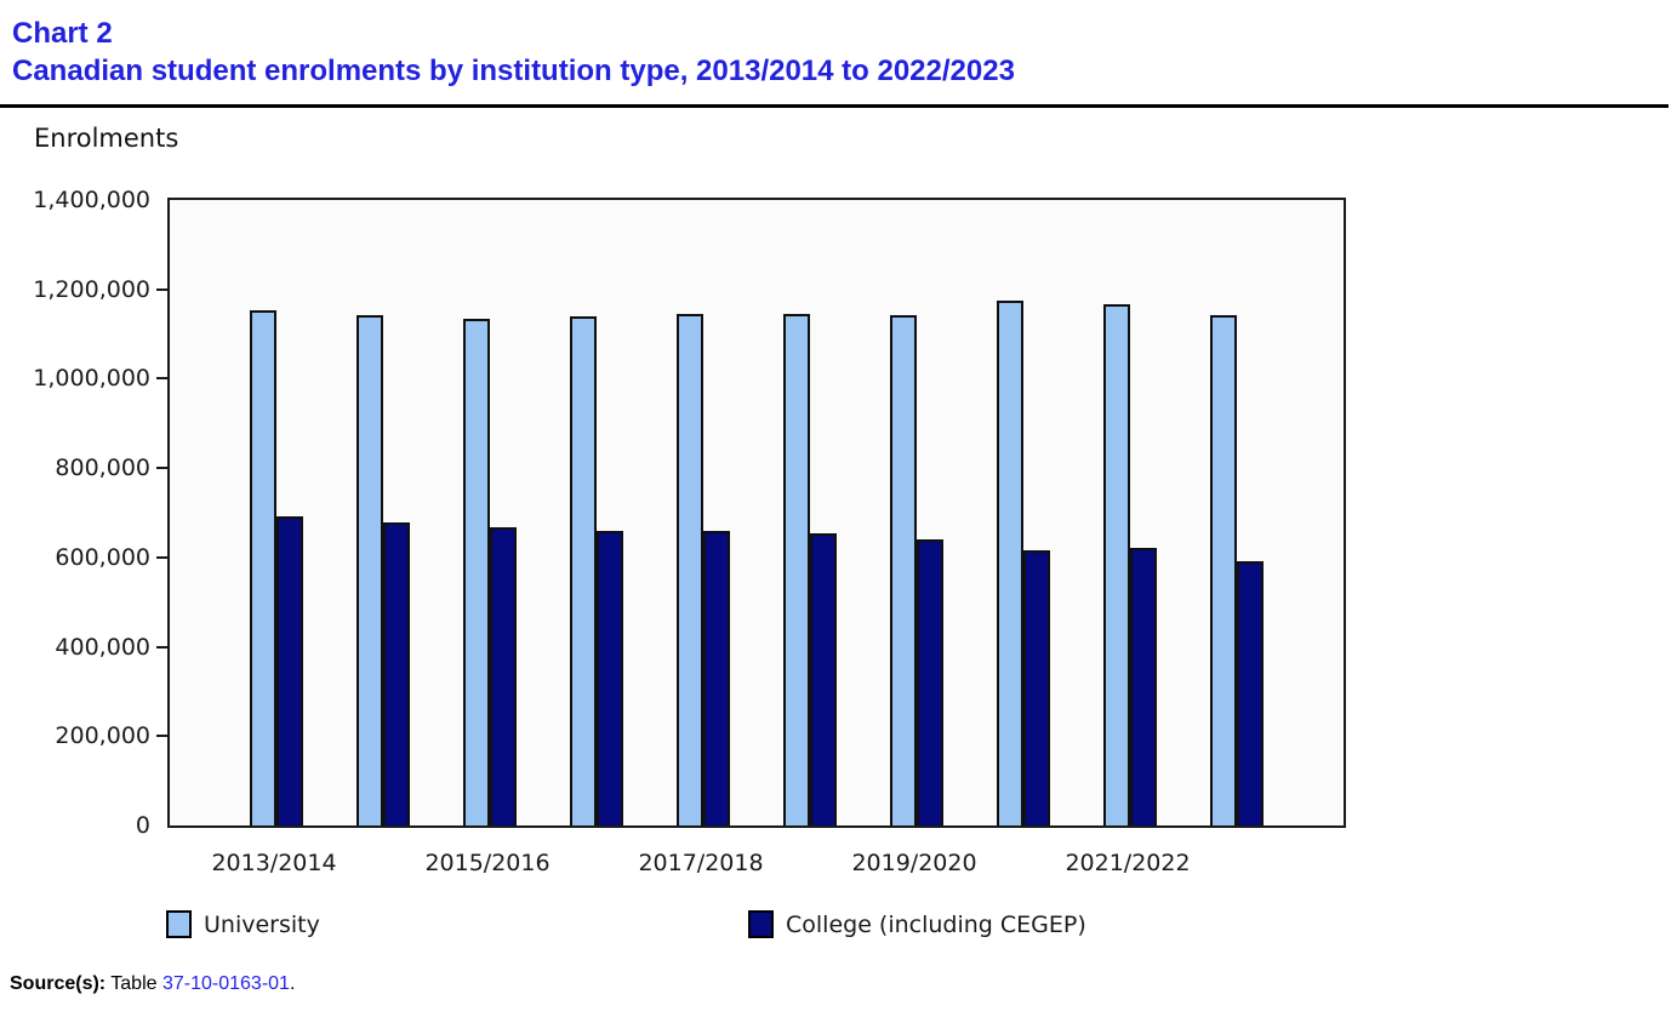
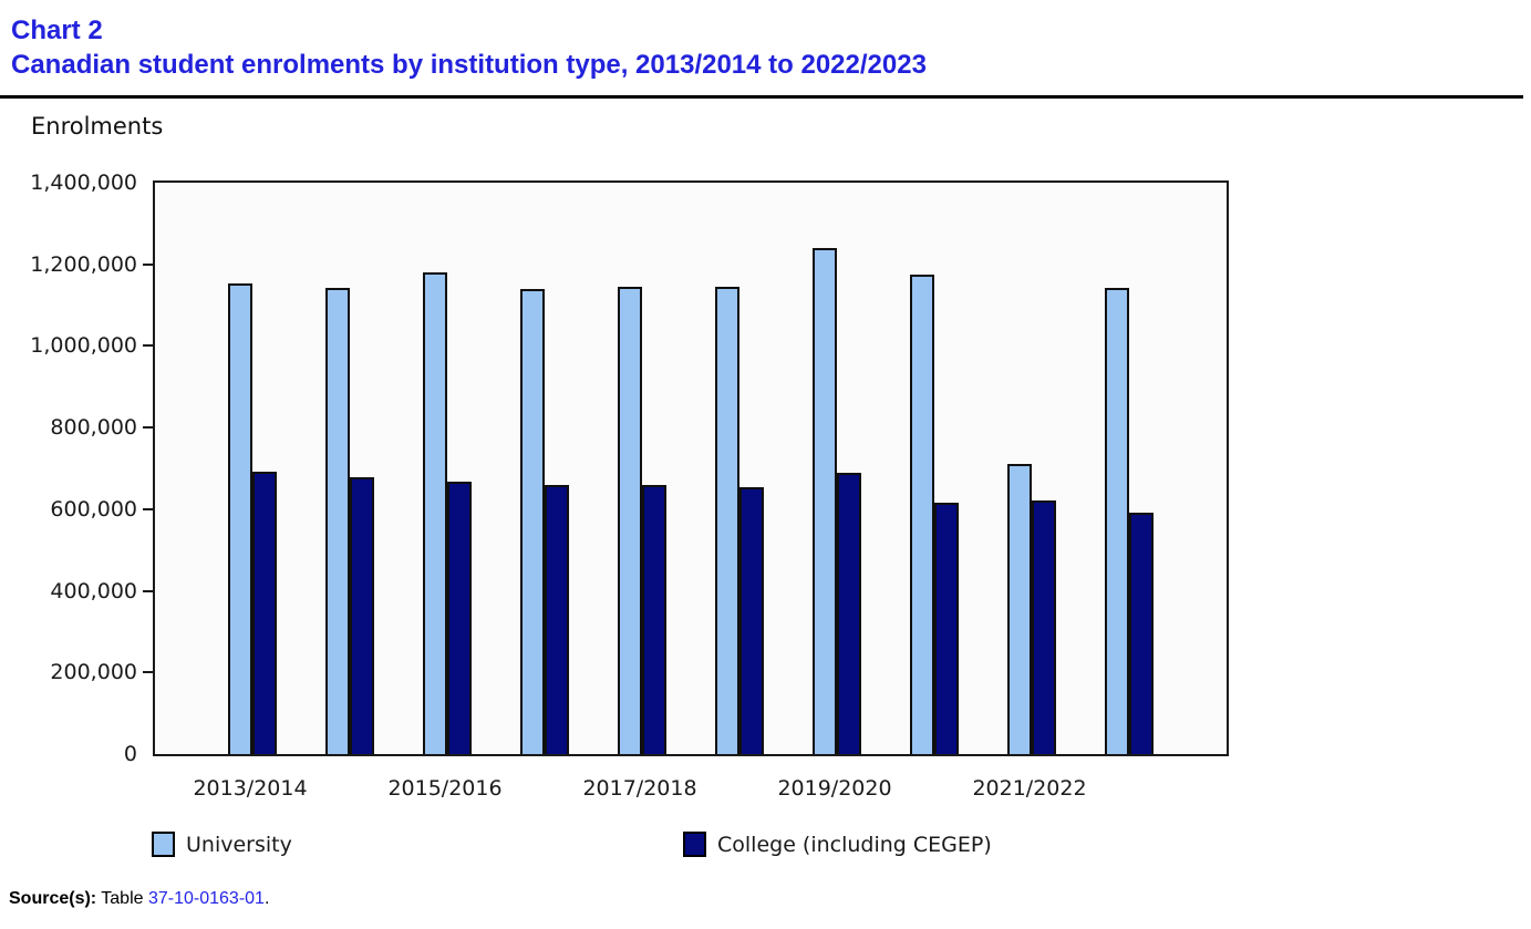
University/2015/2016: 1130000 -> 1180000
University/2019/2020: 1140000 -> 1240000
College (including CEGEP)/2019/2020: 640000 -> 690000
University/2021/2022: 1170000 -> 710000
